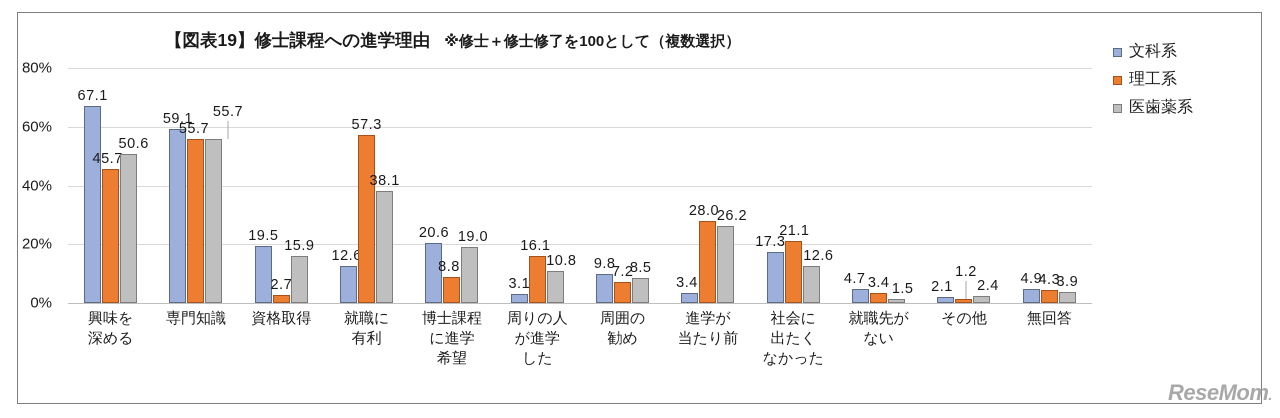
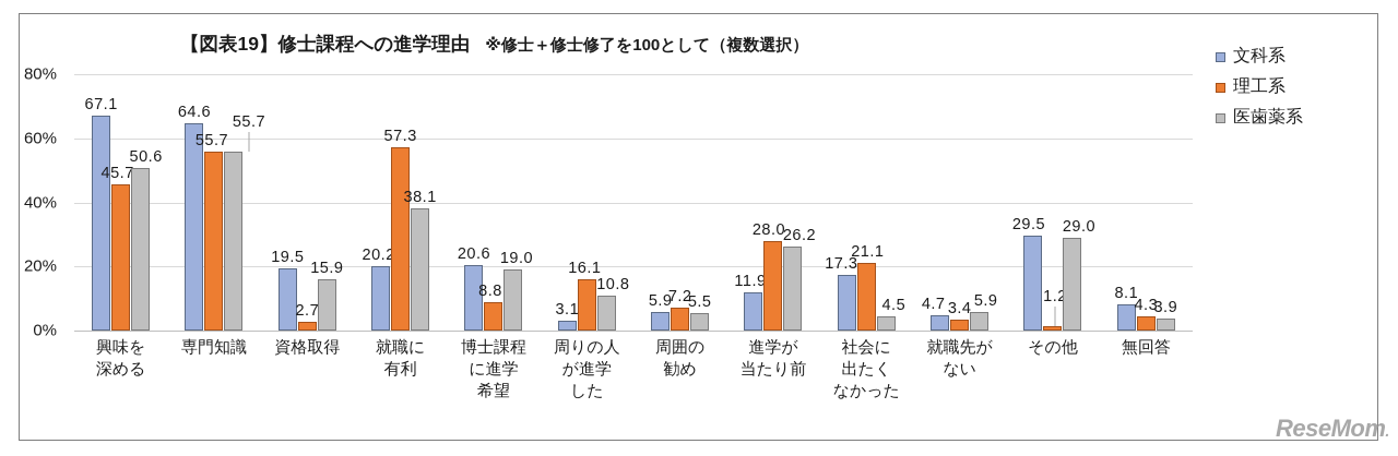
文科系/専門知識: 59.1 -> 64.6
文科系/就職に 有利: 12.6 -> 20.2
文科系/周囲の 勧め: 9.8 -> 5.9
医歯薬系/周囲の 勧め: 8.5 -> 5.5
文科系/進学が 当たり前: 3.4 -> 11.9
医歯薬系/社会に 出たく なかった: 12.6 -> 4.5
医歯薬系/就職先が ない: 1.5 -> 5.9
文科系/その他: 2.1 -> 29.5
医歯薬系/その他: 2.4 -> 29.0
文科系/無回答: 4.9 -> 8.1
